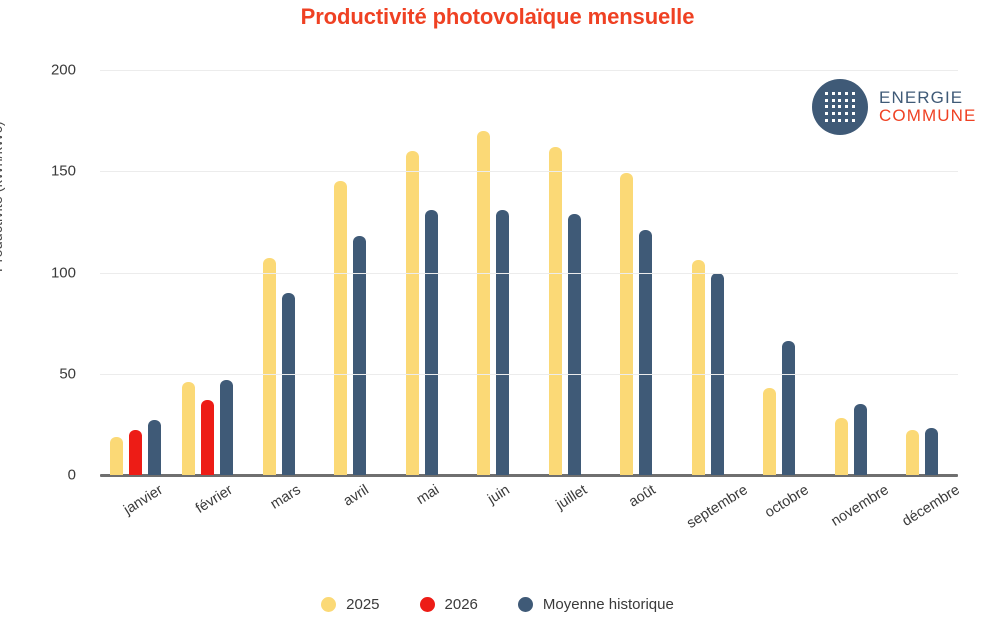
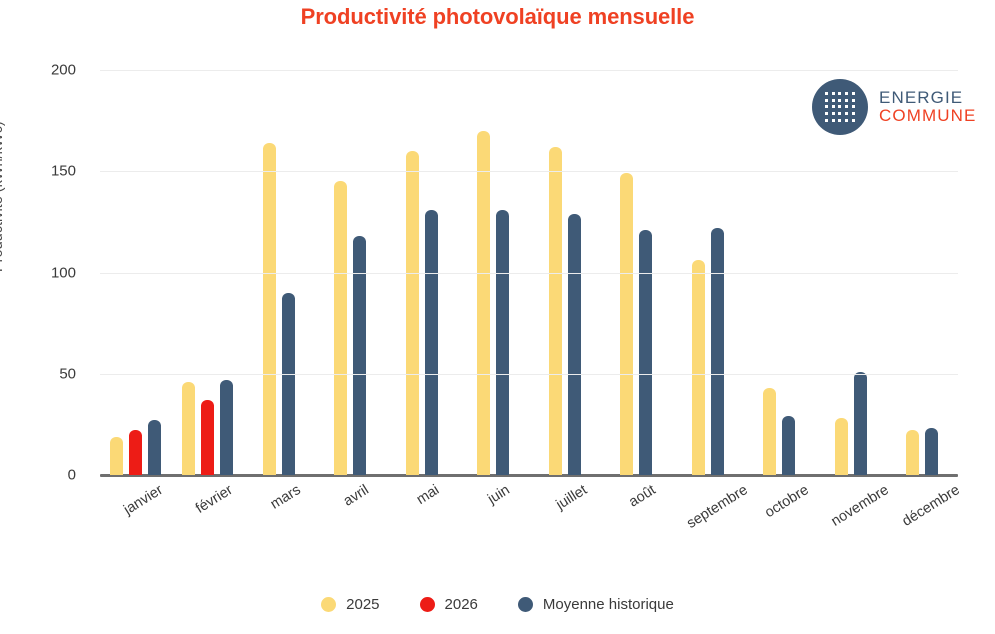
2025/mars: 107 -> 164
Moyenne historique/septembre: 100 -> 122
Moyenne historique/octobre: 66 -> 29
Moyenne historique/novembre: 35 -> 51
